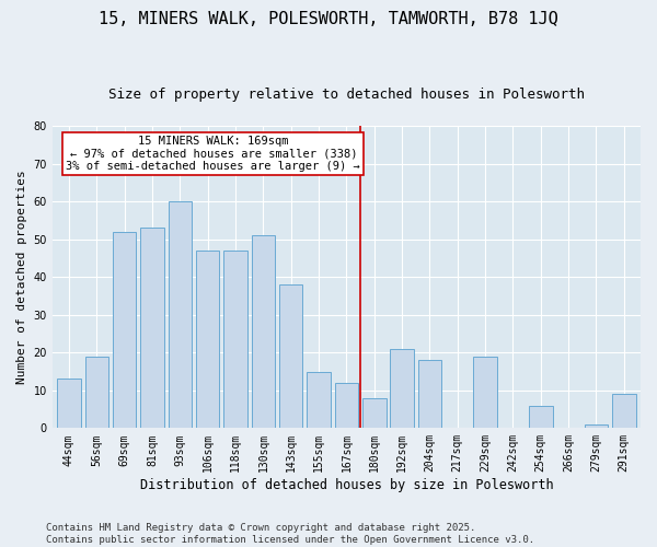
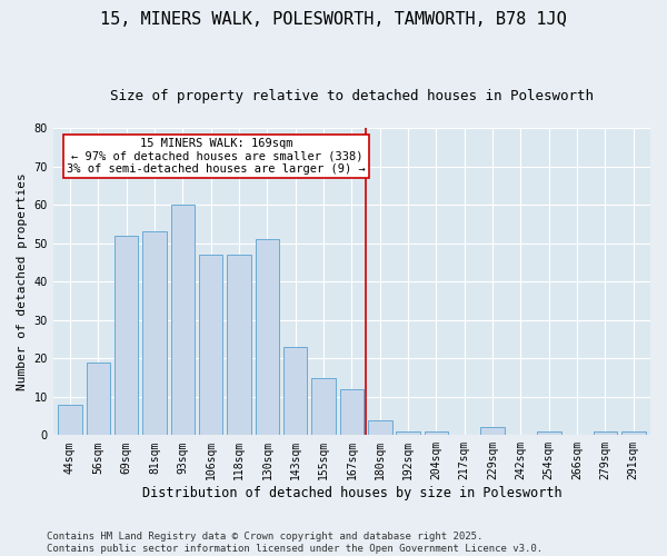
44sqm: 13 -> 8
143sqm: 38 -> 23
180sqm: 8 -> 4
192sqm: 21 -> 1
204sqm: 18 -> 1
229sqm: 19 -> 2
254sqm: 6 -> 1
291sqm: 9 -> 1
